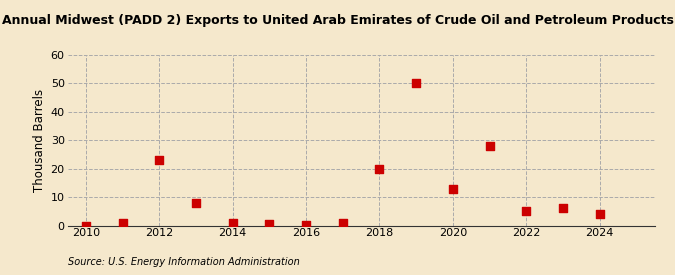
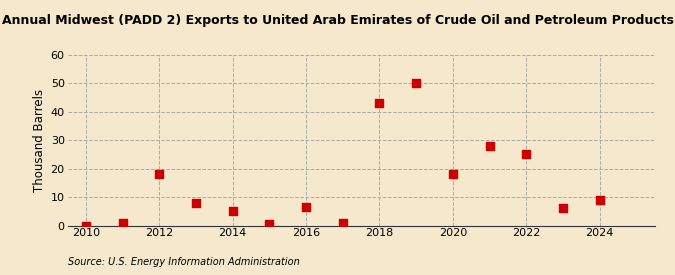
2012: 23.0 -> 18.0
2014: 1.0 -> 5.0
2016: 0.3 -> 6.5
2018: 20.0 -> 43.0
2020: 13.0 -> 18.0
2022: 5.0 -> 25.0
2024: 4.0 -> 9.0
